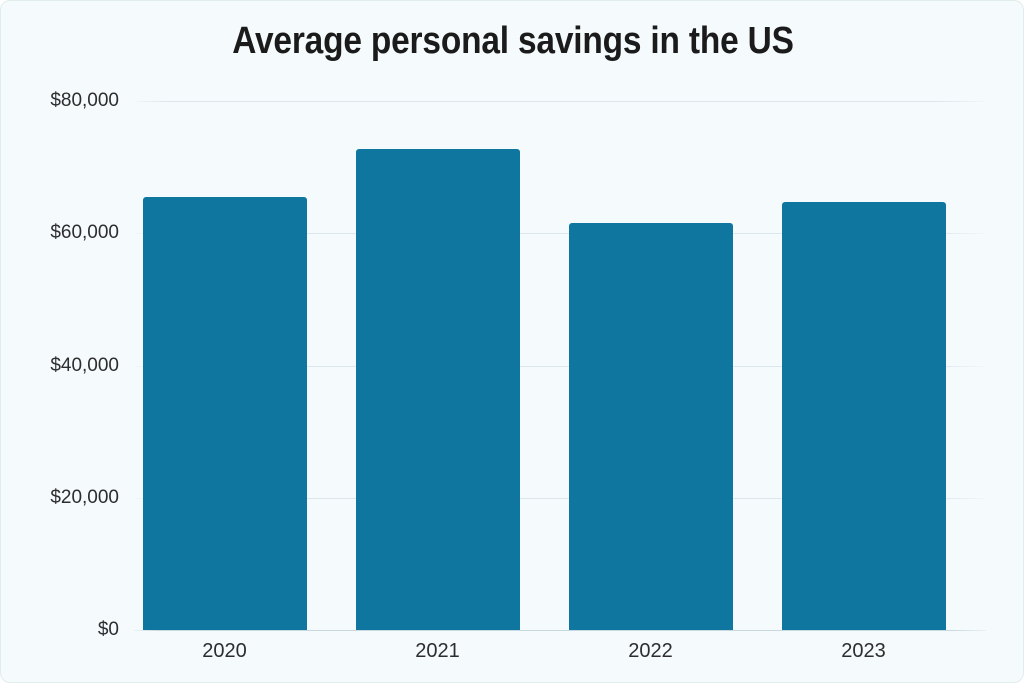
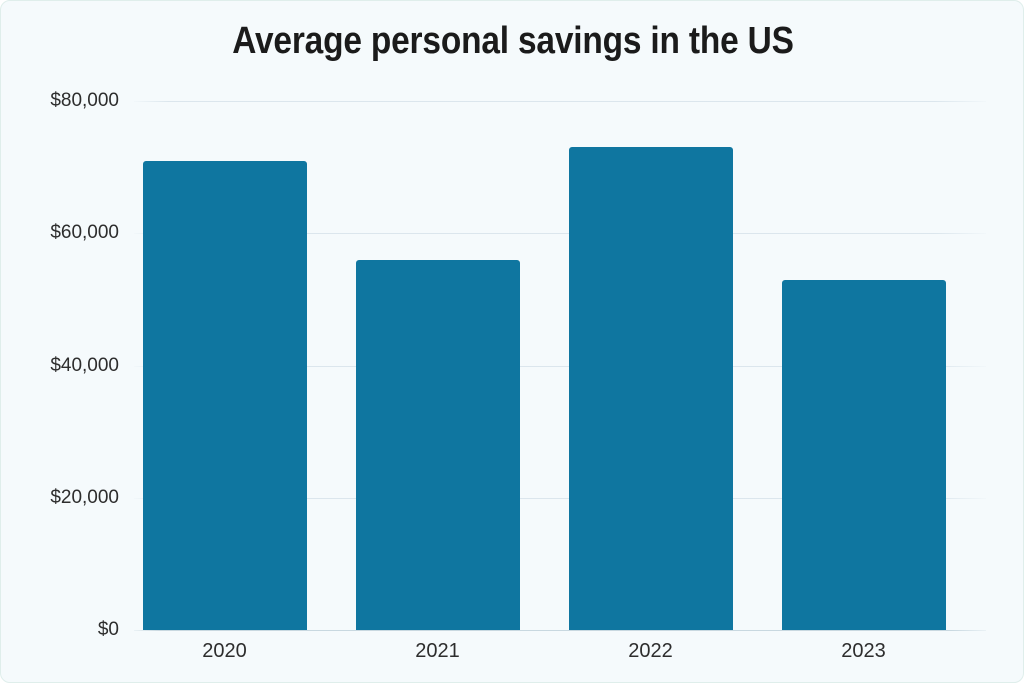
2020: $66000 -> $71000
2021: $73000 -> $56000
2022: $62000 -> $73000
2023: $65000 -> $53000
